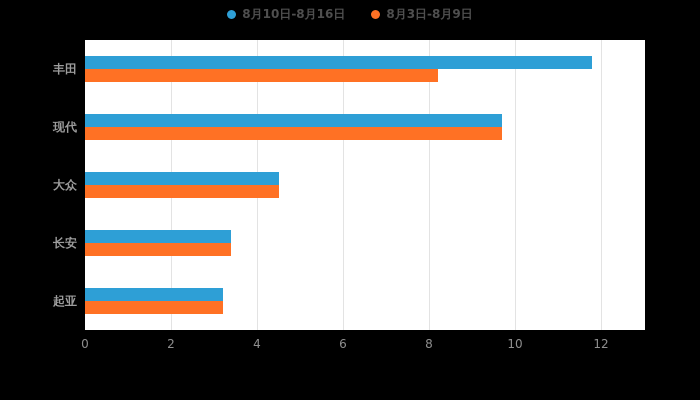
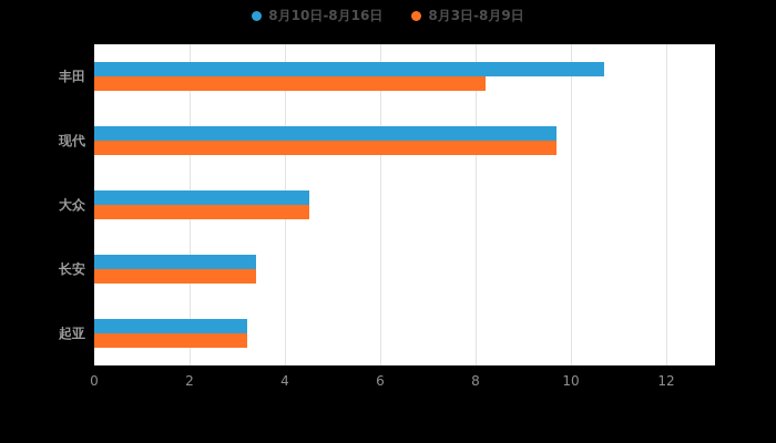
8月10日-8月16日/丰田: 11.8 -> 10.7
